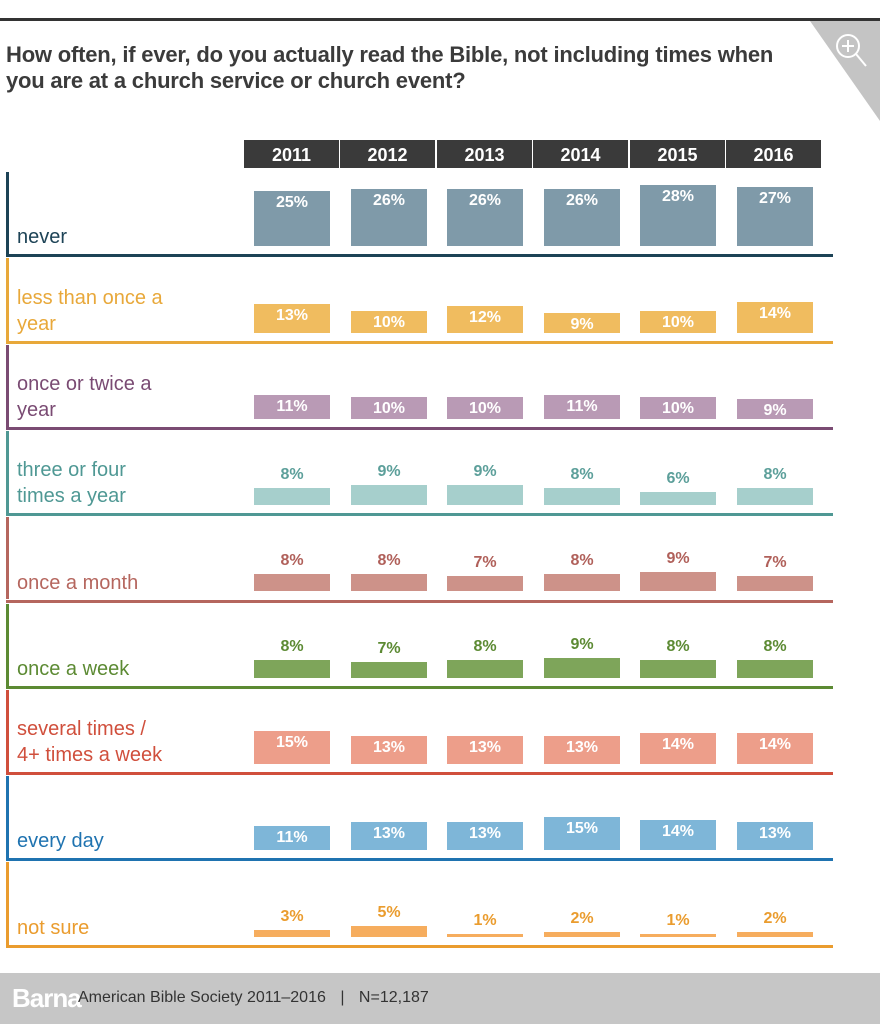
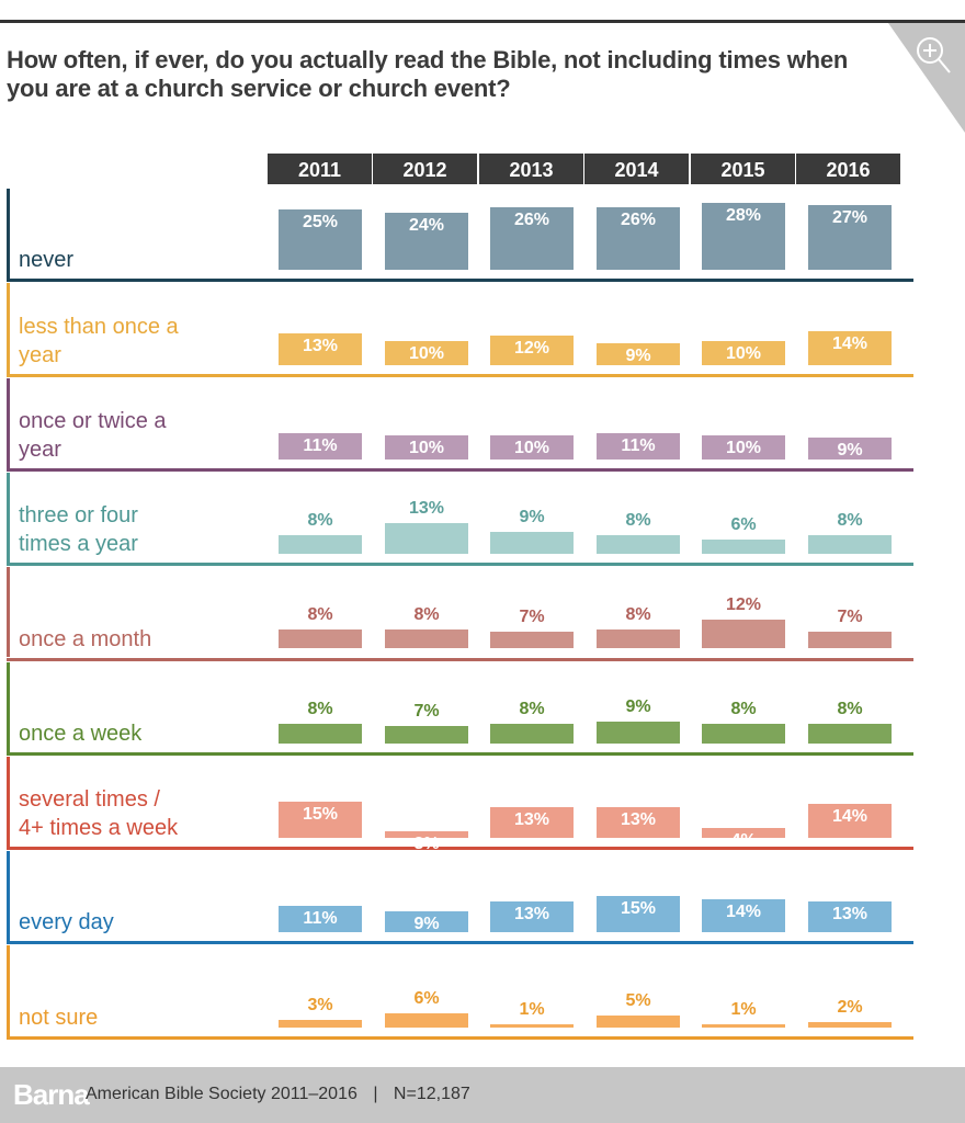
never/2012: 26% -> 24%
three or four times a year/2012: 9% -> 13%
several times / 4+ times a week/2012: 13% -> 3%
every day/2012: 13% -> 9%
not sure/2012: 5% -> 6%
not sure/2014: 2% -> 5%
once a month/2015: 9% -> 12%
several times / 4+ times a week/2015: 14% -> 4%
